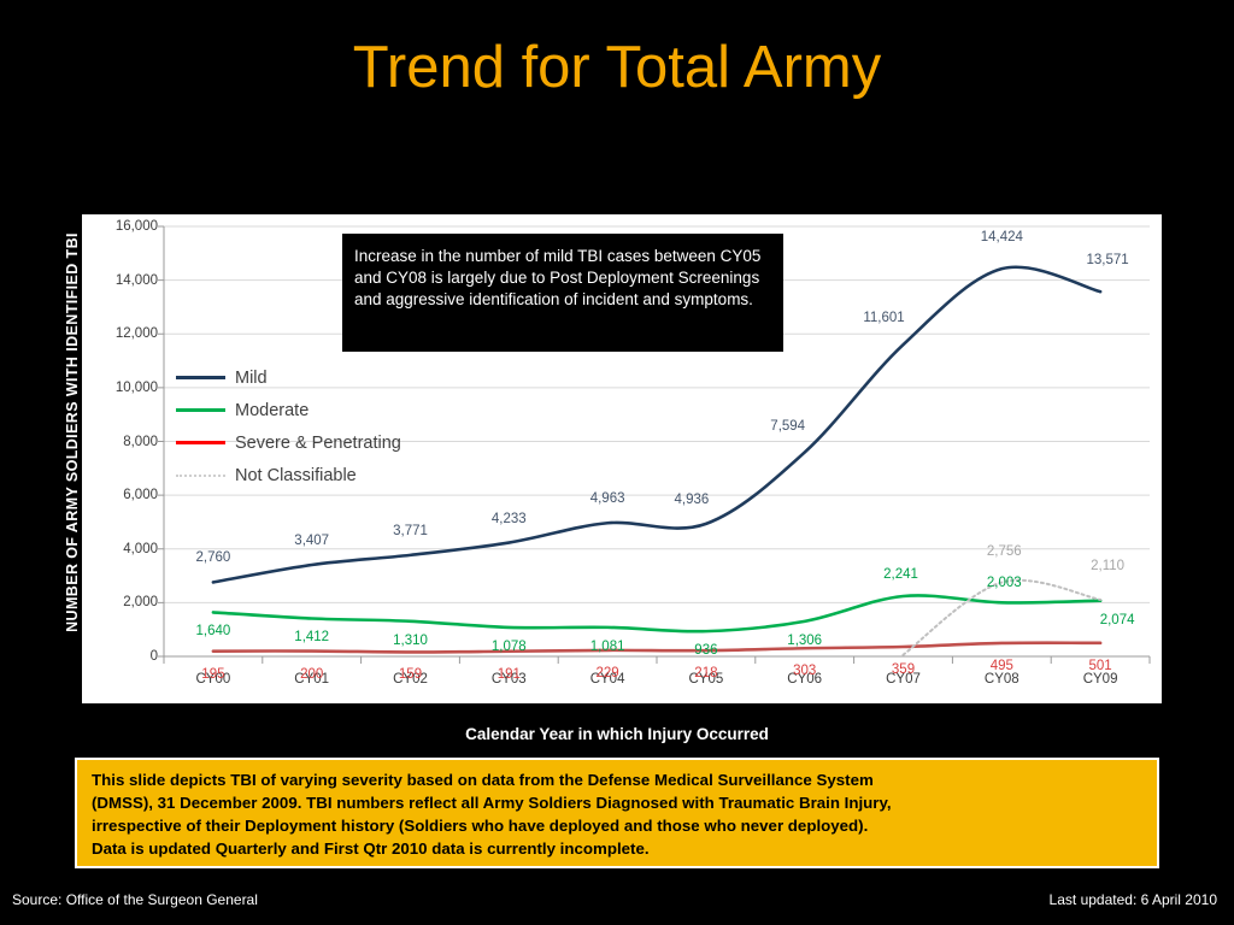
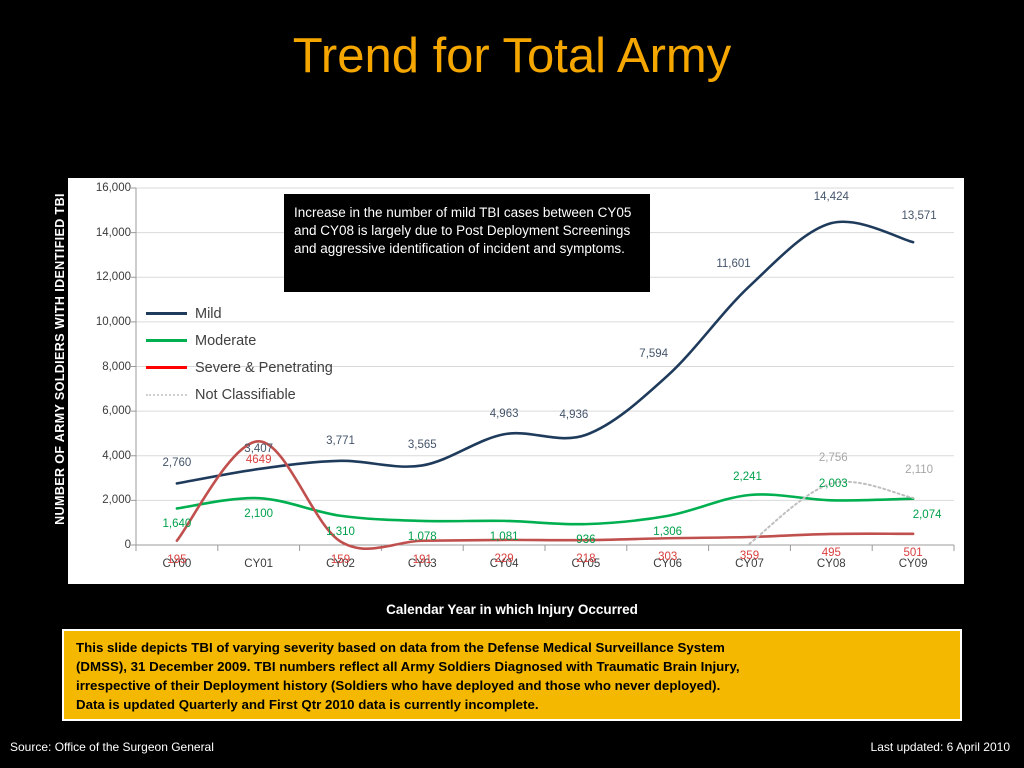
Moderate/CY01: 1,412 -> 2,100
Severe & Penetrating/CY01: 200 -> 4649
Mild/CY03: 4,233 -> 3,565
